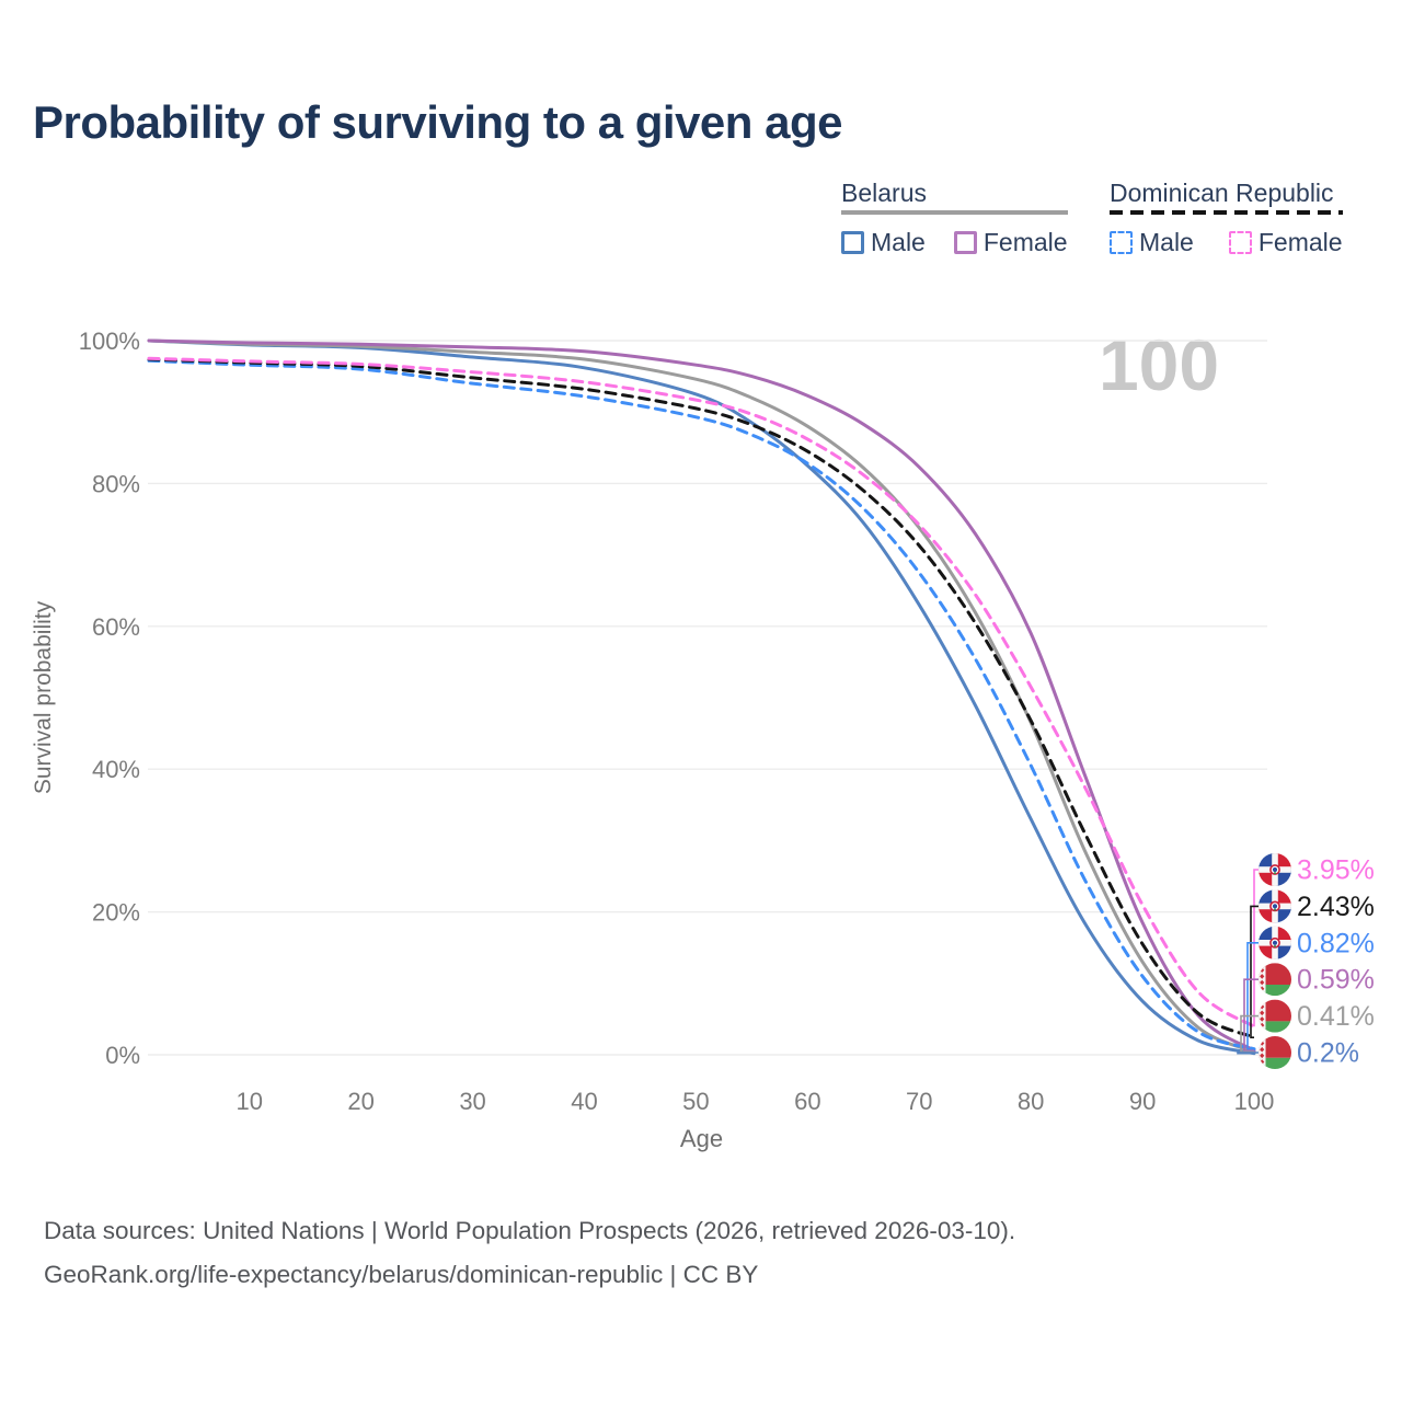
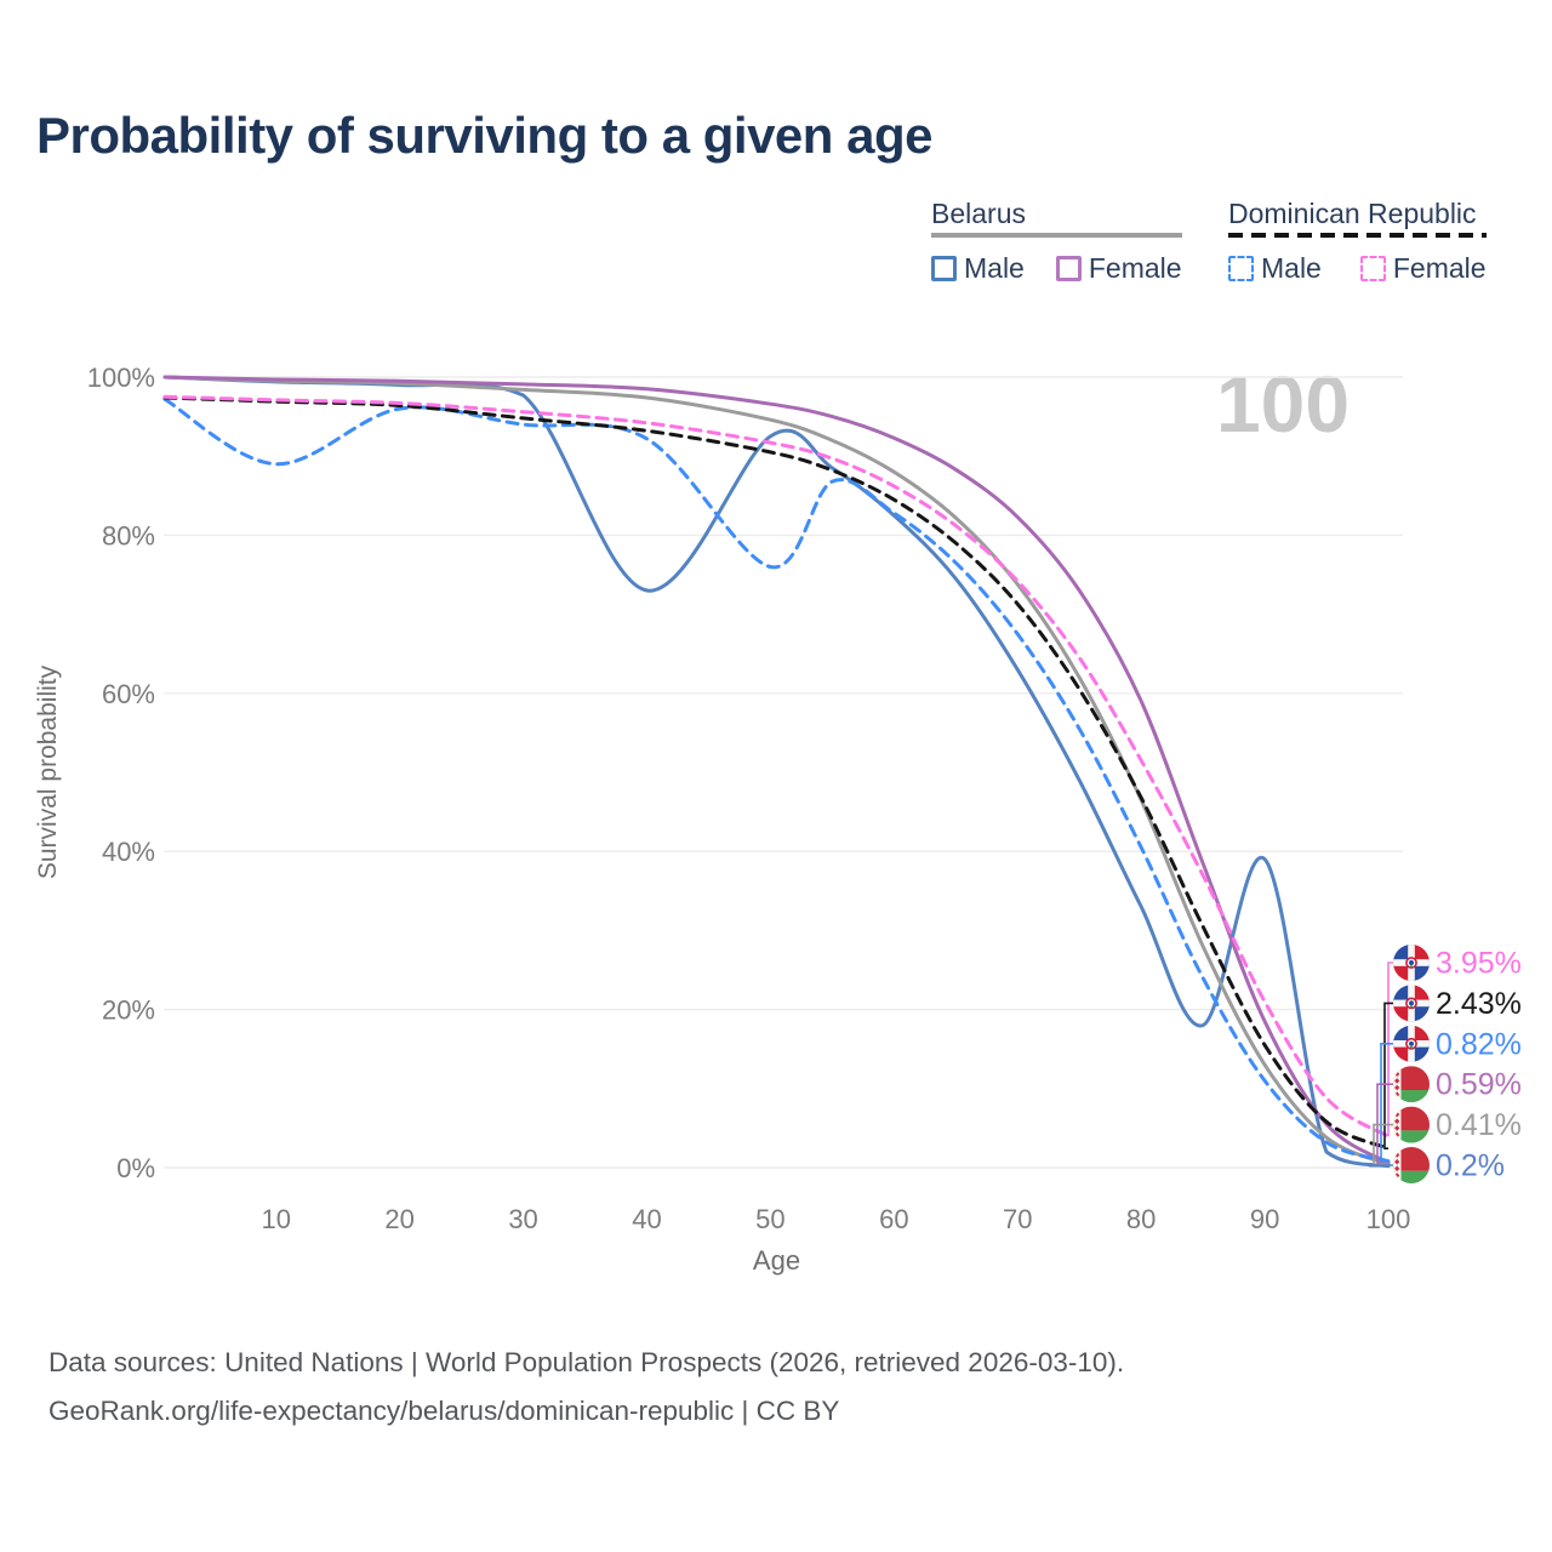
Dominican Republic Male/10: 97% -> 89%
Belarus Male/40: 96% -> 73%
Dominican Republic Male/50: 89% -> 76%
Belarus Male/90: 8% -> 39%
